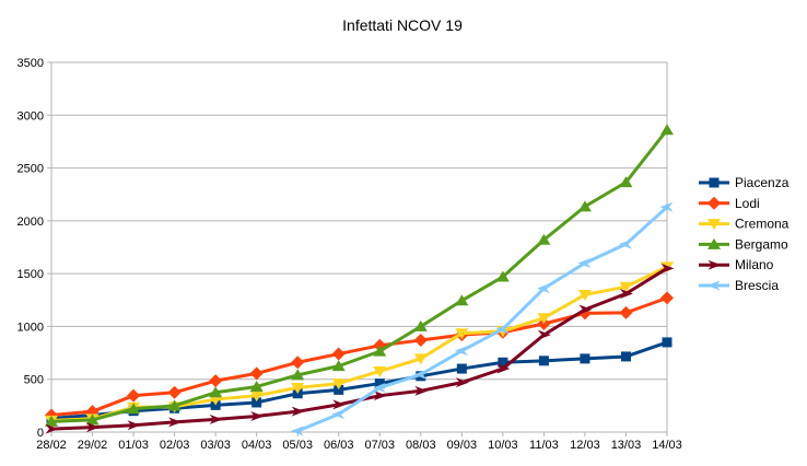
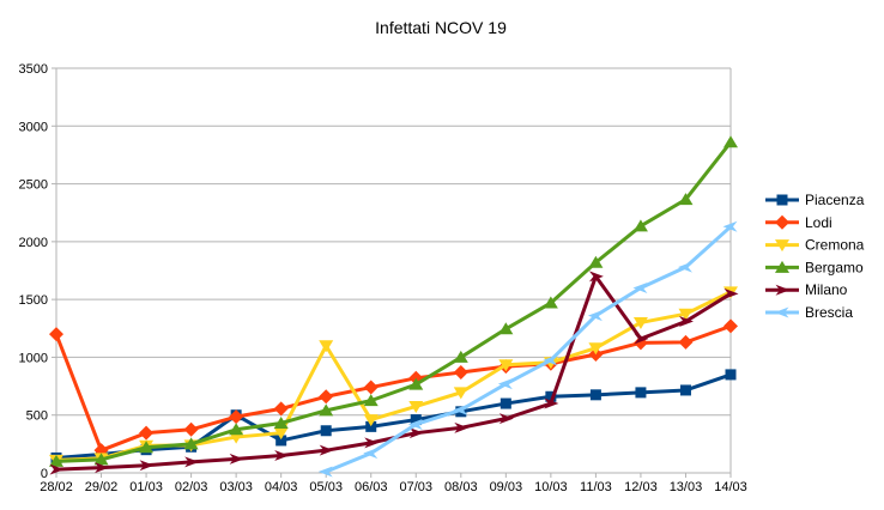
Lodi/28/02: 200 -> 1200
Piacenza/03/03: 300 -> 500
Cremona/05/03: 400 -> 1100
Milano/11/03: 900 -> 1700
